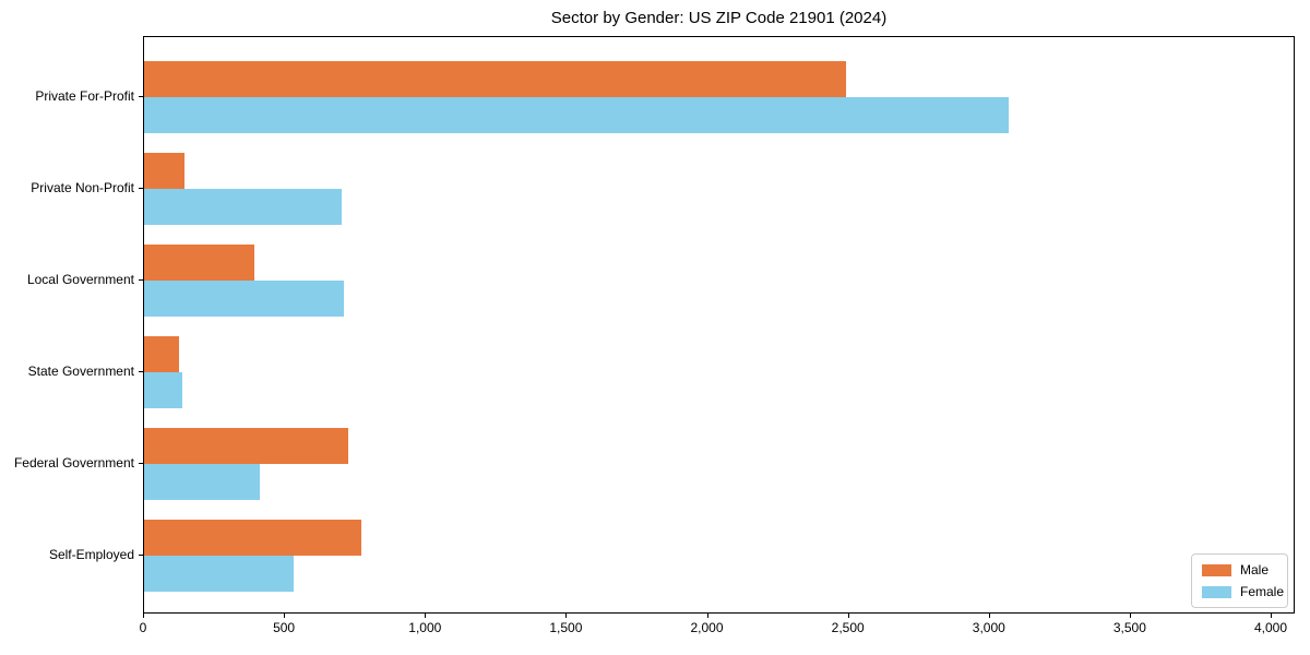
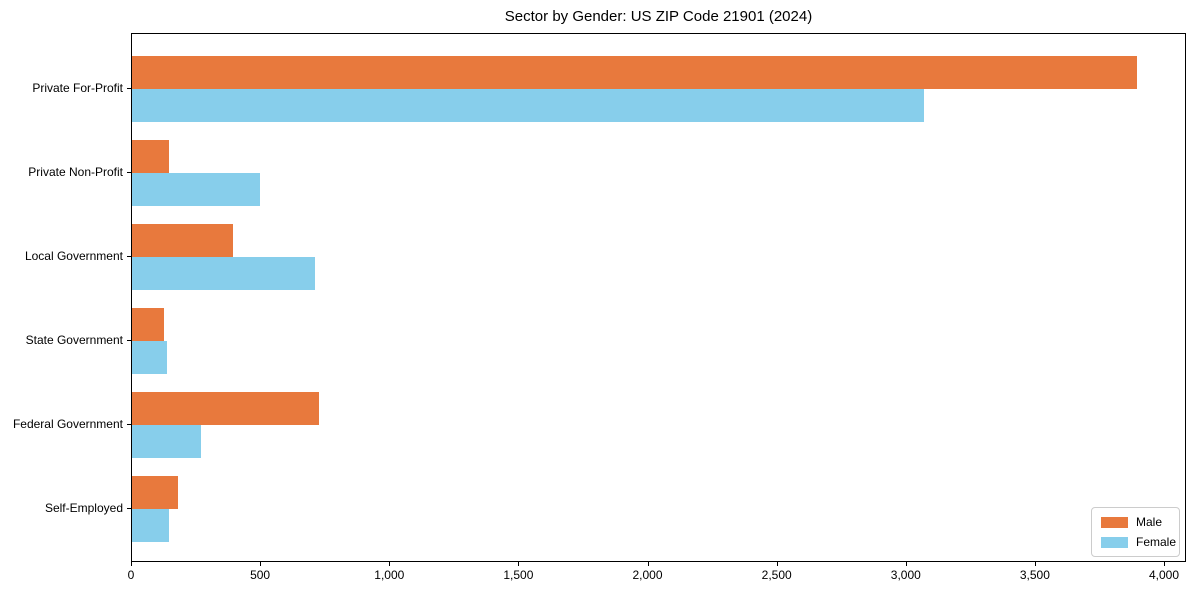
Male/Private For-Profit: 2490 -> 3890
Female/Private Non-Profit: 700 -> 500
Female/Federal Government: 410 -> 270
Male/Self-Employed: 770 -> 180
Female/Self-Employed: 530 -> 140
